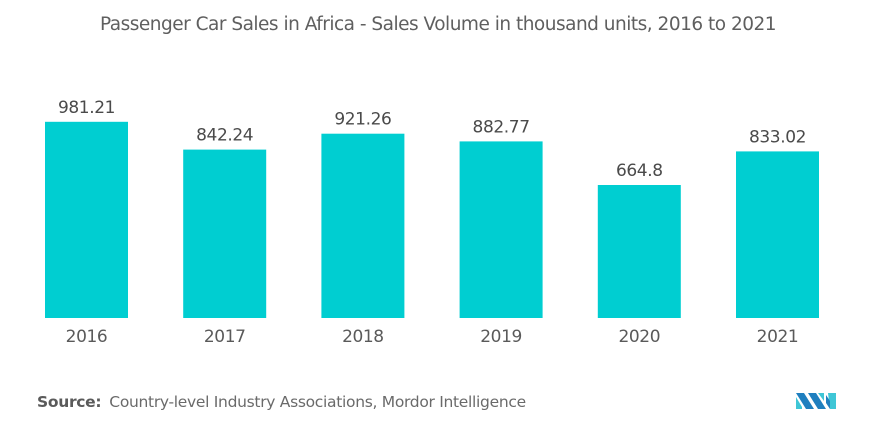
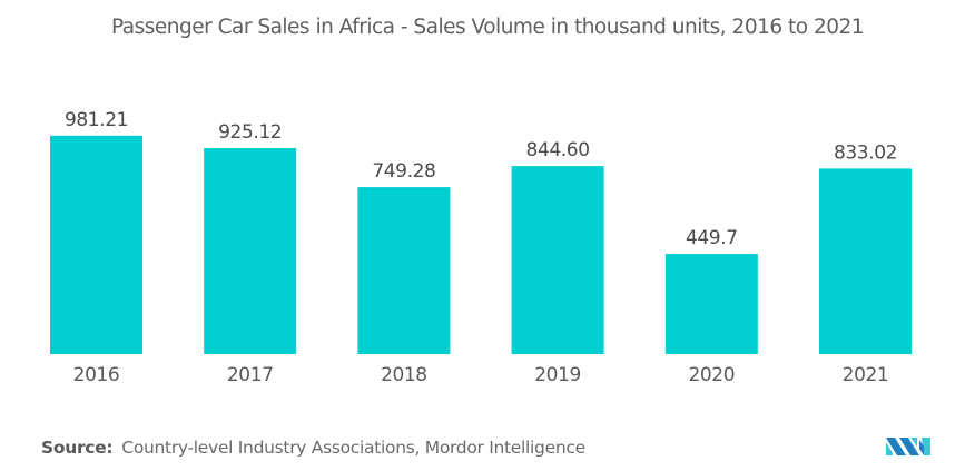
2017: 842.24 -> 925.12
2018: 921.26 -> 749.28
2019: 882.77 -> 844.60
2020: 664.8 -> 449.7
